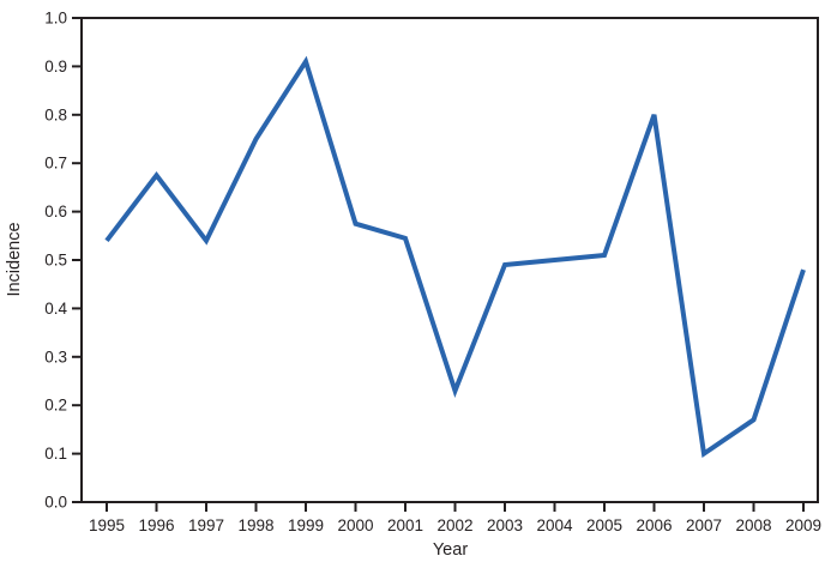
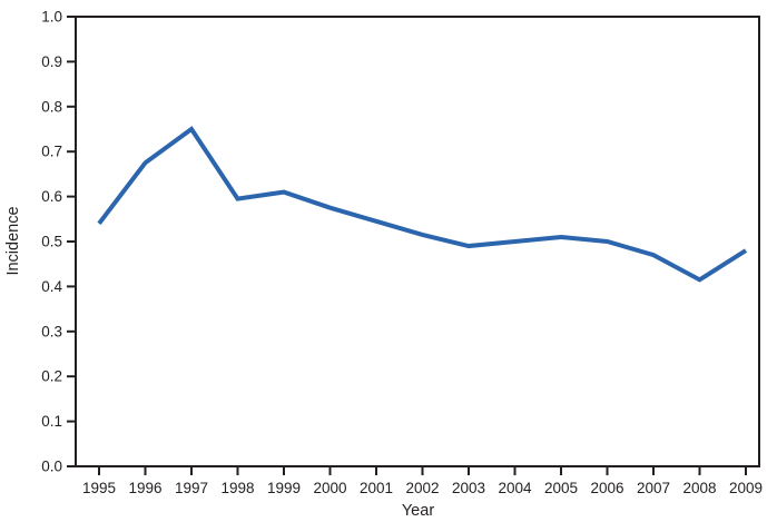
1997: 0.54 -> 0.75
1998: 0.75 -> 0.59
1999: 0.91 -> 0.61
2002: 0.23 -> 0.52
2006: 0.80 -> 0.50
2007: 0.10 -> 0.47
2008: 0.17 -> 0.41
